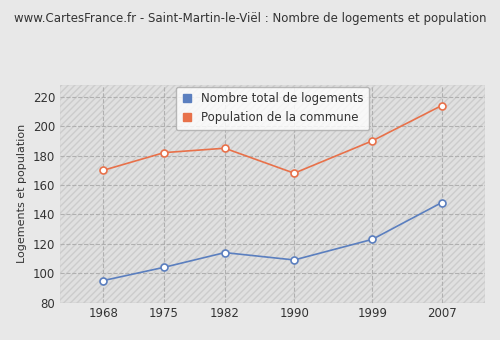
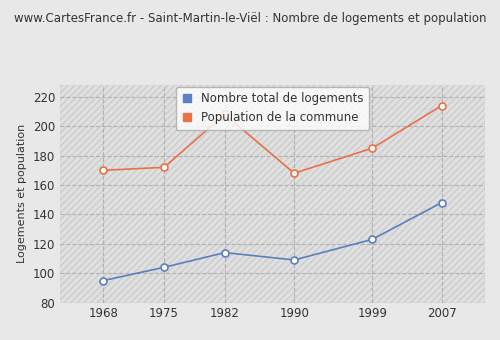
Population de la commune/1975: 182 -> 172
Population de la commune/1982: 185 -> 208
Population de la commune/1999: 190 -> 185
